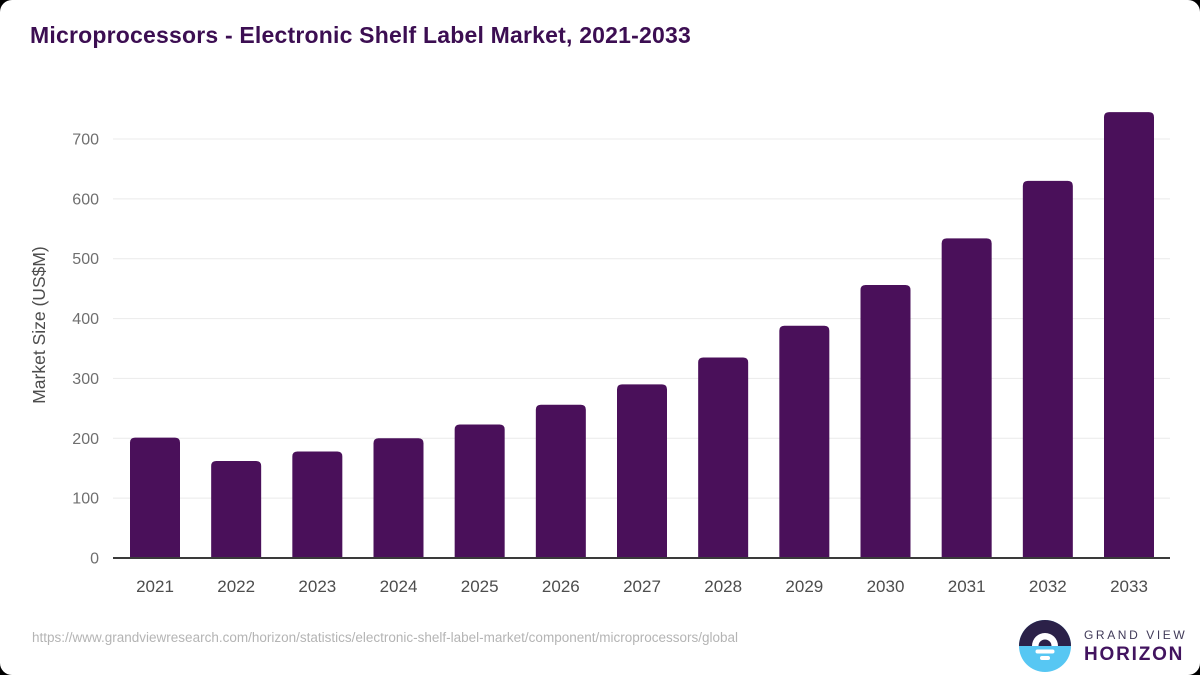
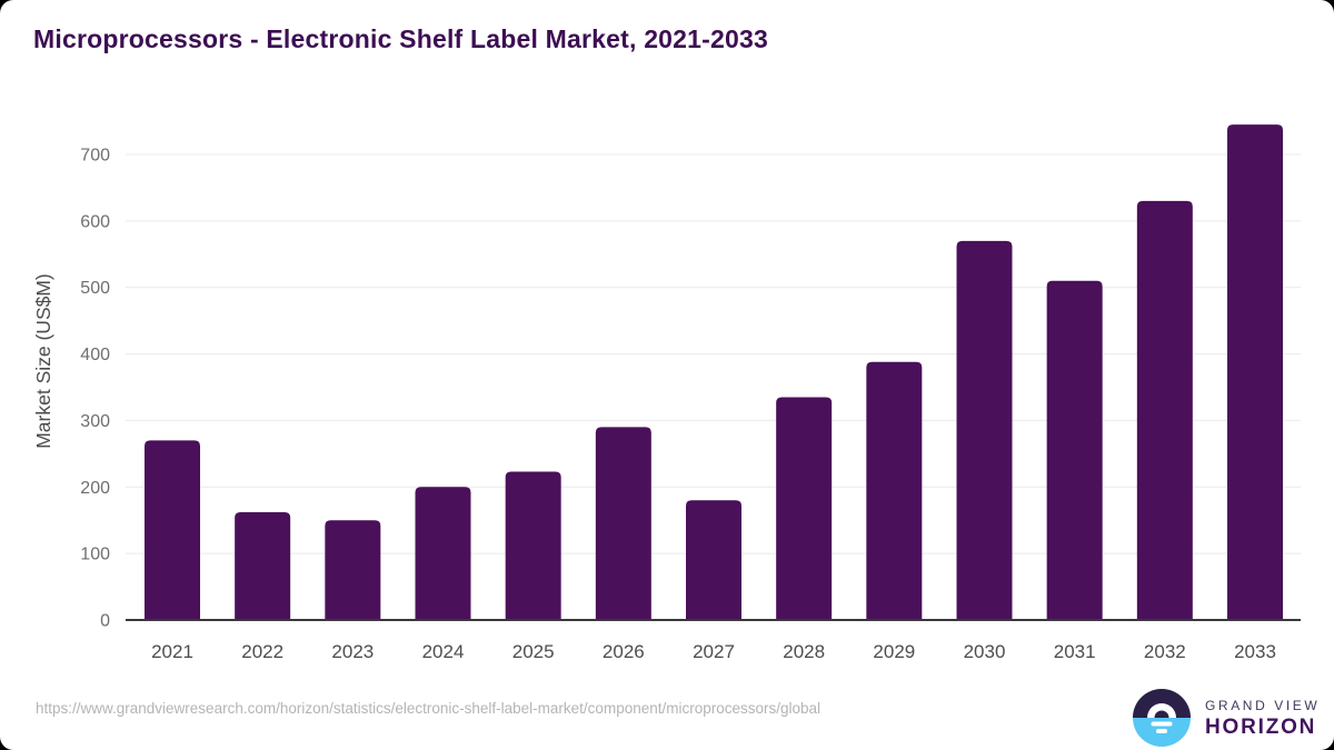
2021: 200 -> 270
2023: 180 -> 150
2026: 260 -> 290
2027: 290 -> 180
2030: 460 -> 570
2031: 530 -> 510
